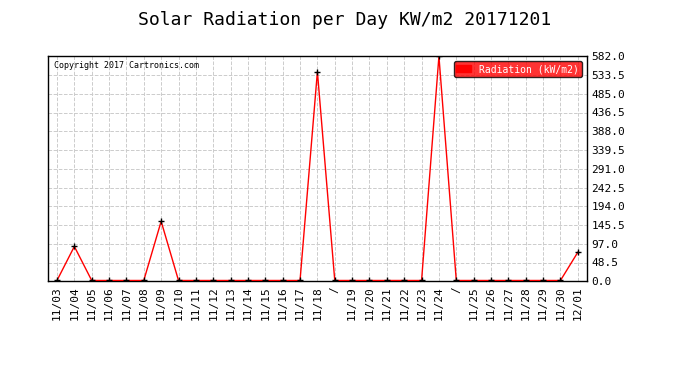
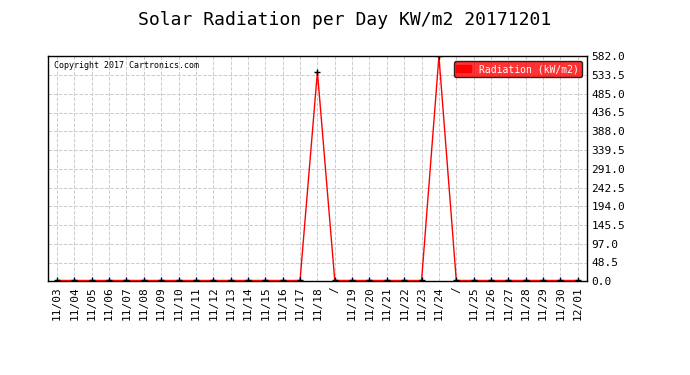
11/04: 90 -> 2
11/09: 155 -> 2
12/01: 75 -> 2
